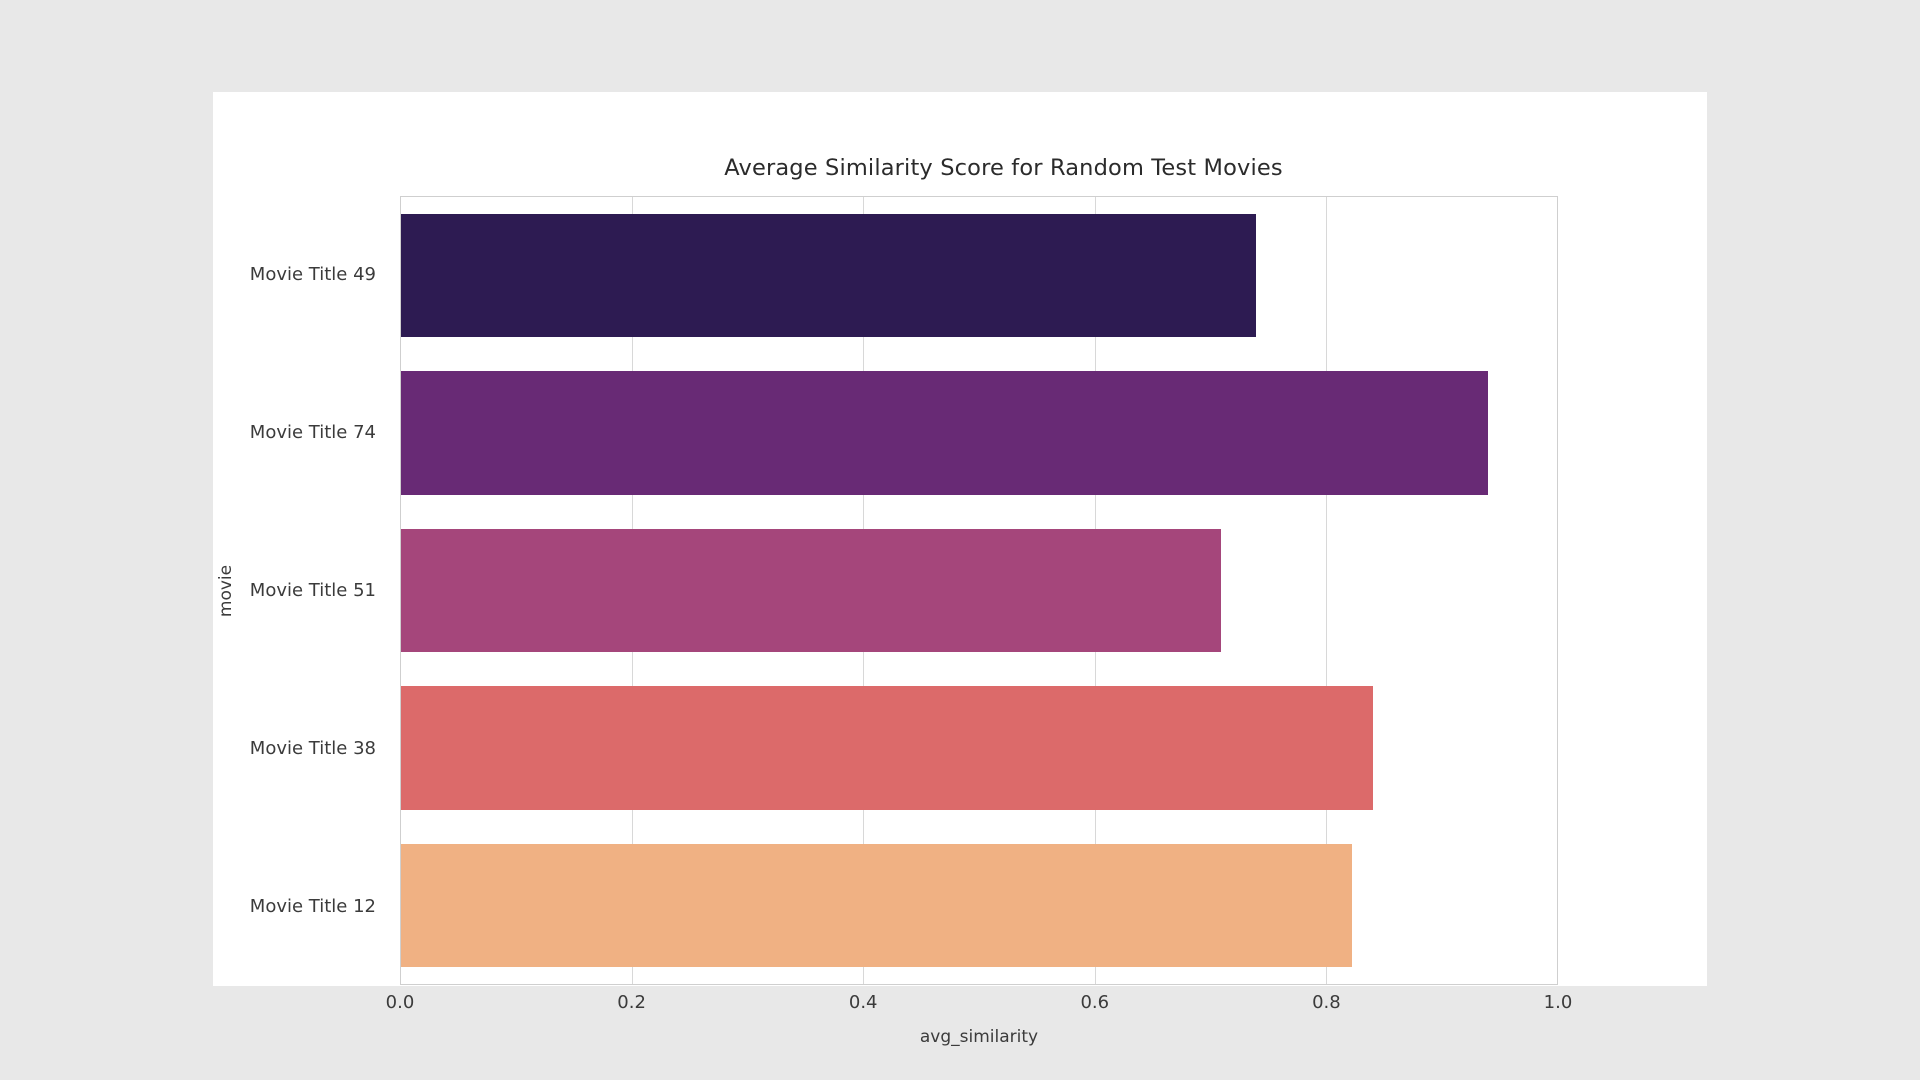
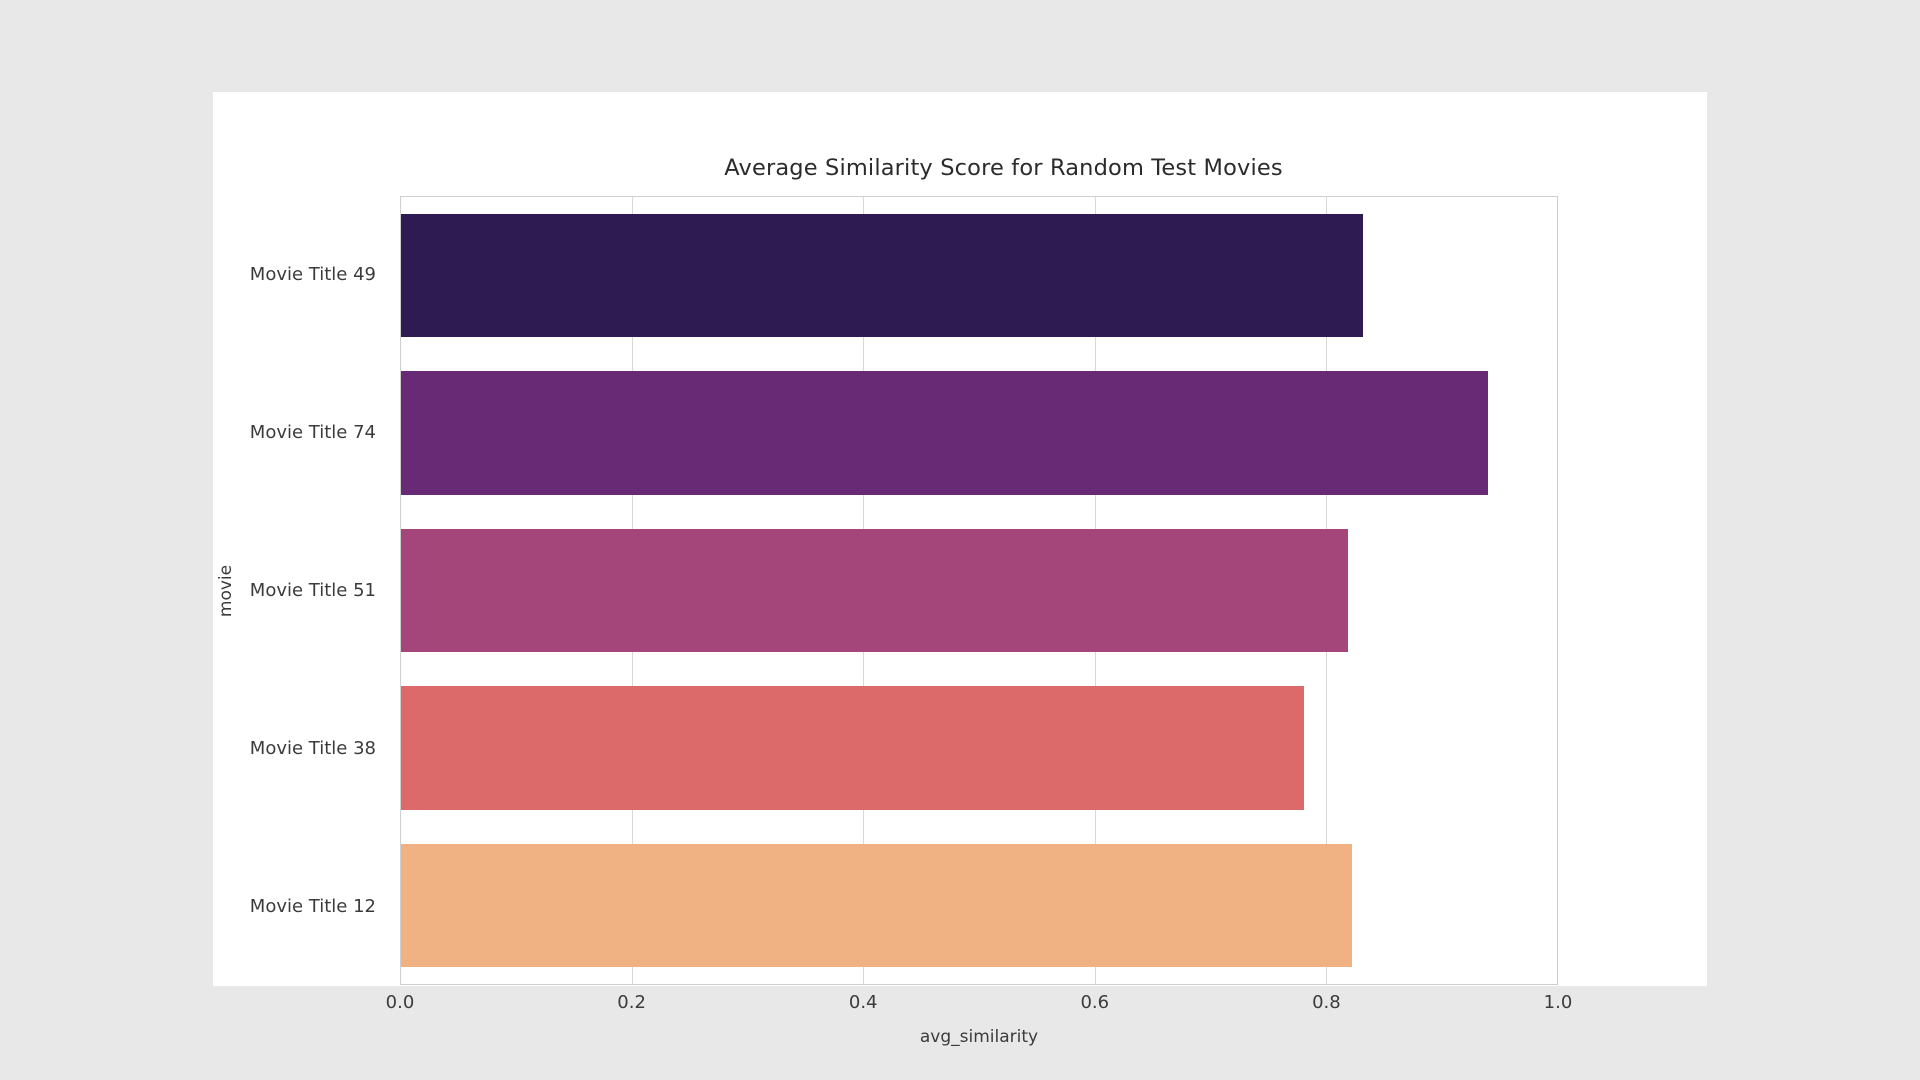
Movie Title 49: 0.740 -> 0.832
Movie Title 51: 0.709 -> 0.819
Movie Title 38: 0.841 -> 0.781
